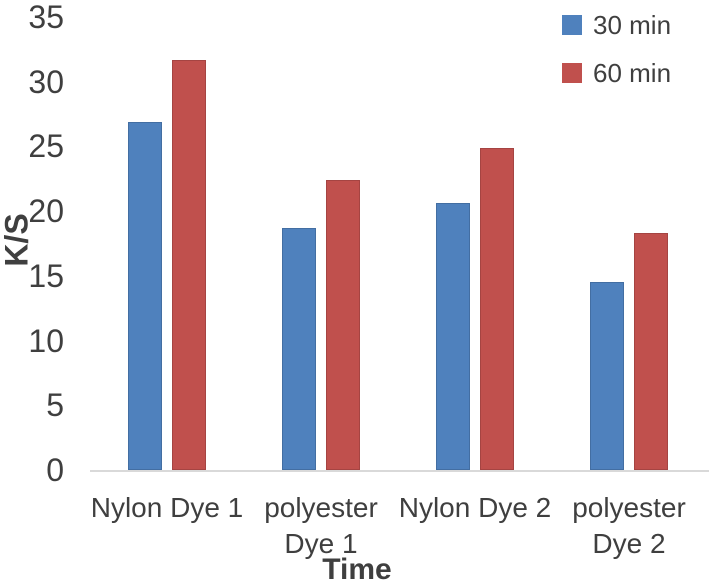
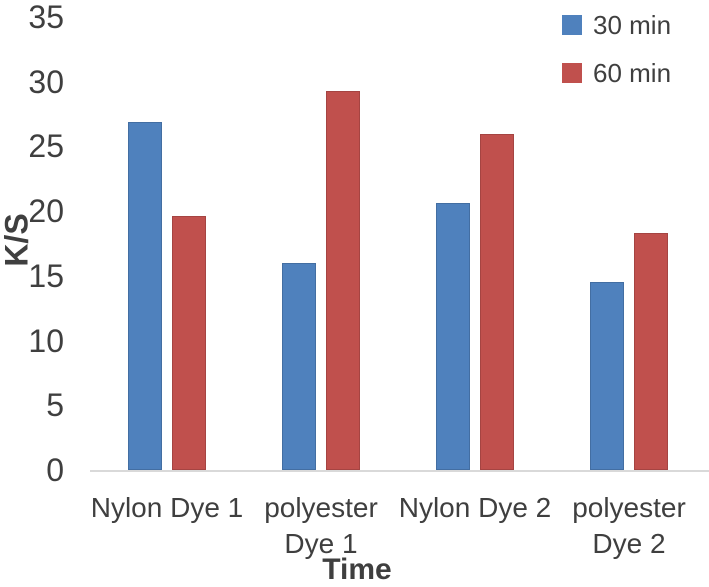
60 min/Nylon Dye 1: 31.7 -> 19.6
30 min/polyester Dye 1: 18.7 -> 16.0
60 min/polyester Dye 1: 22.4 -> 29.3
60 min/Nylon Dye 2: 24.9 -> 26.0
